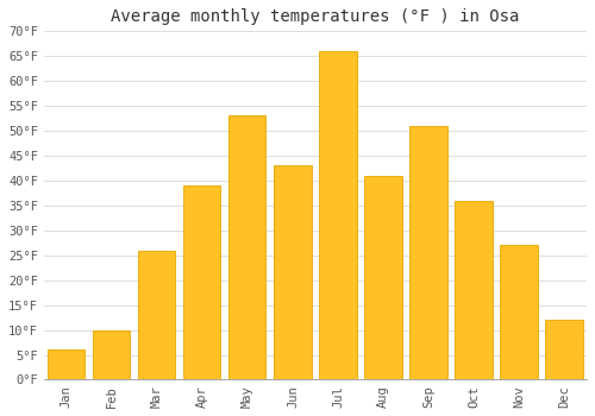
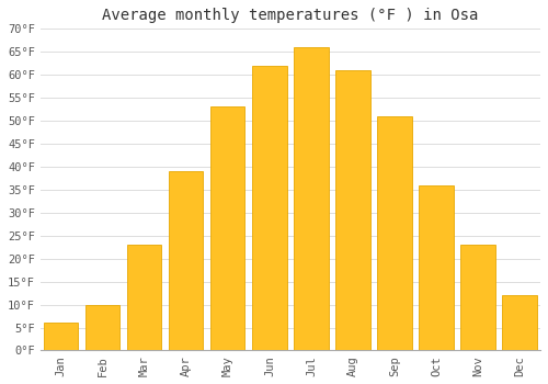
Mar: 26°F -> 23°F
Jun: 43°F -> 62°F
Aug: 41°F -> 61°F
Nov: 27°F -> 23°F
